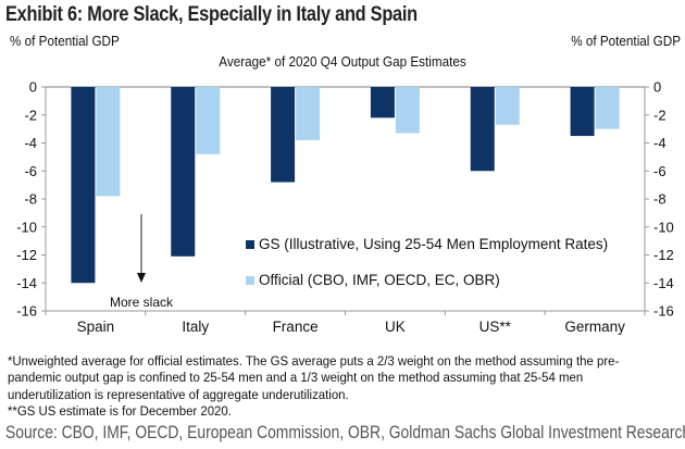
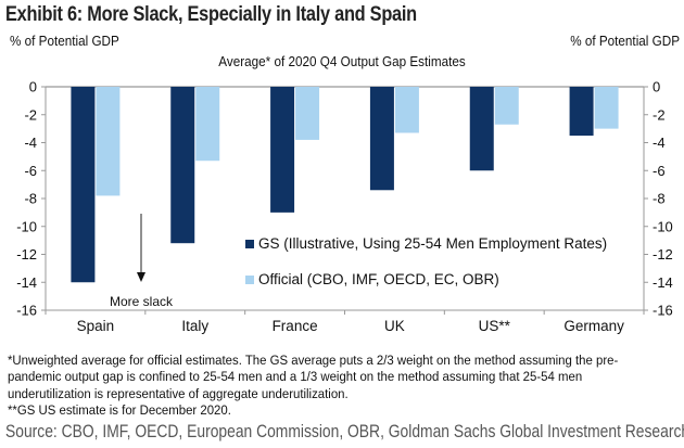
GS (Illustrative, Using 25-54 Men Employment Rates)/Italy: -12.1 -> -11.2
Official (CBO, IMF, OECD, EC, OBR)/Italy: -4.8 -> -5.3
GS (Illustrative, Using 25-54 Men Employment Rates)/France: -6.8 -> -9.0
GS (Illustrative, Using 25-54 Men Employment Rates)/UK: -2.2 -> -7.4
